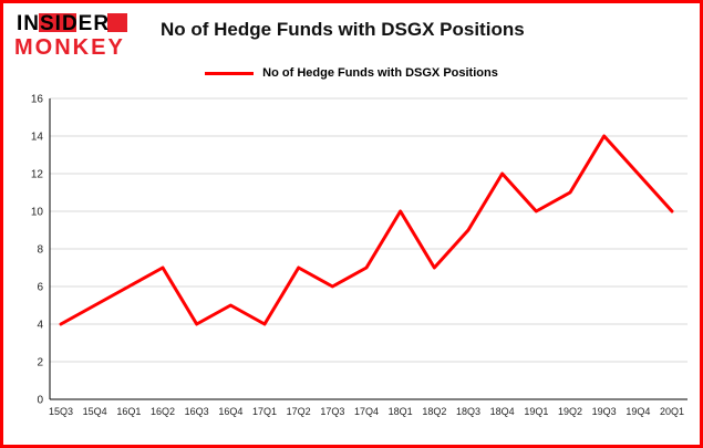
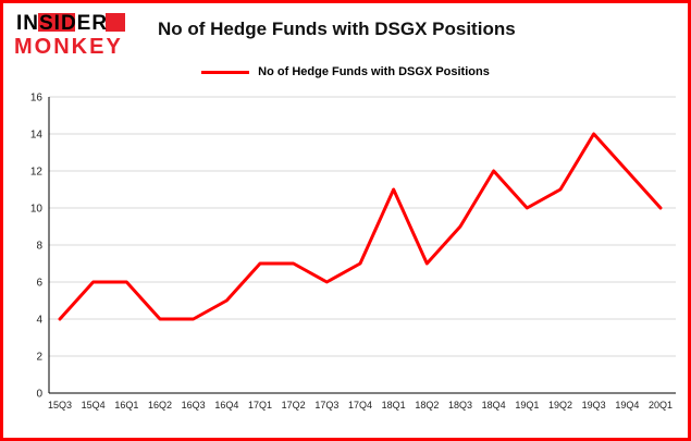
15Q4: 5 -> 6
16Q2: 7 -> 4
17Q1: 4 -> 7
18Q1: 10 -> 11
